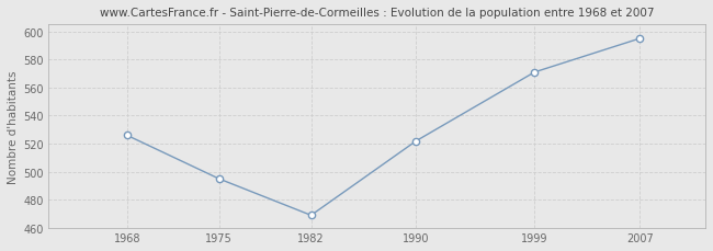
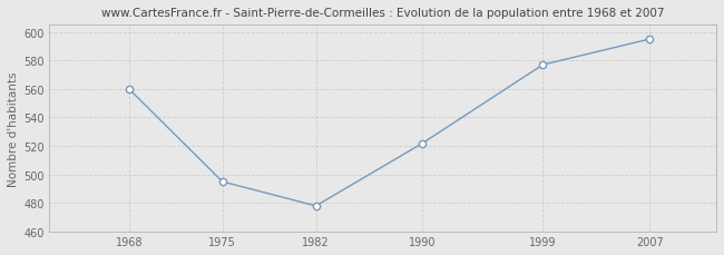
1968: 526 -> 560
1982: 469 -> 478
1999: 571 -> 577
